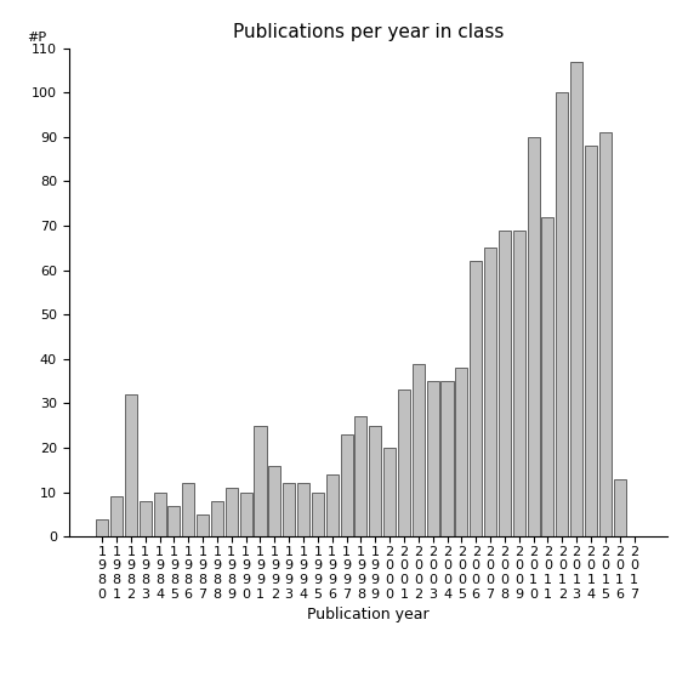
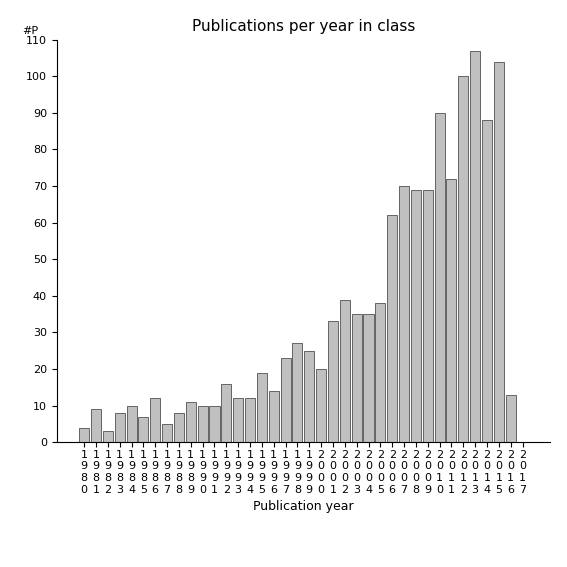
1 9 8 2: 32 -> 3
1 9 9 1: 25 -> 10
1 9 9 5: 10 -> 19
2 0 0 7: 65 -> 70
2 0 1 5: 91 -> 104
